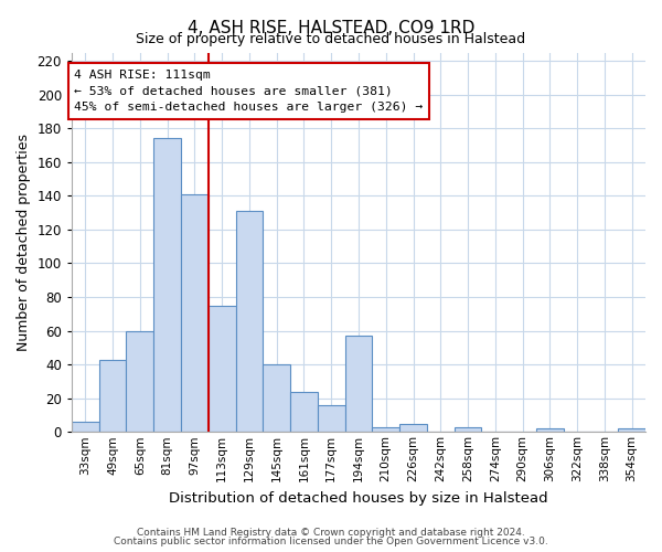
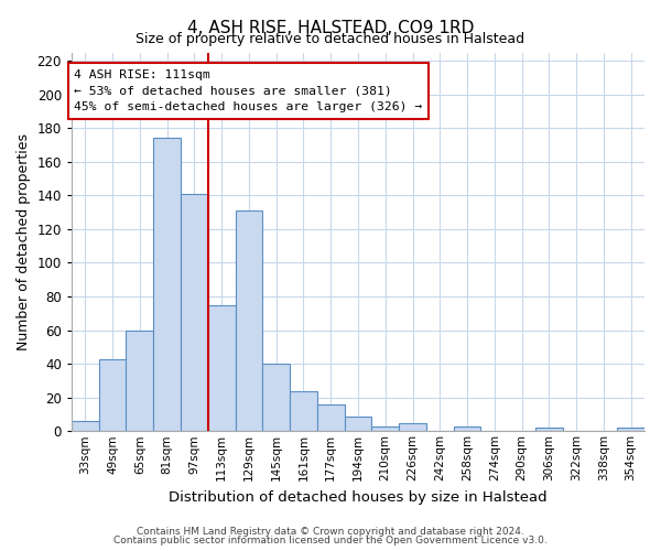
194sqm: 57 -> 9
